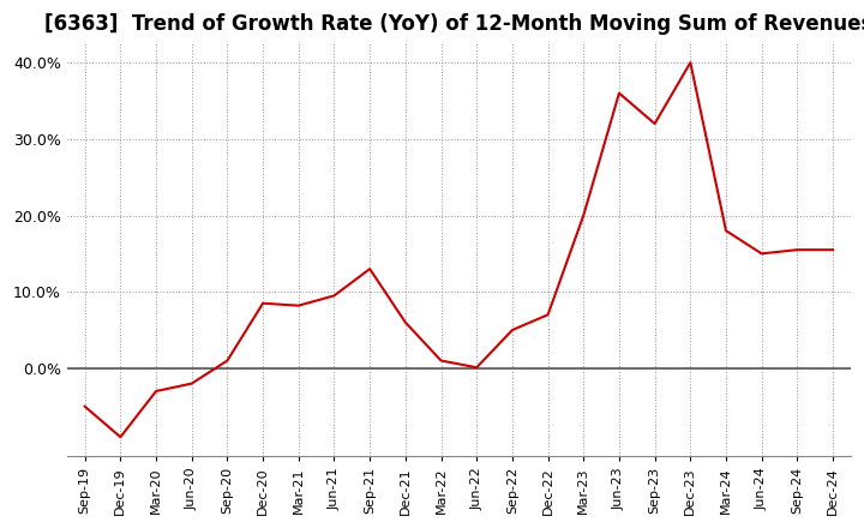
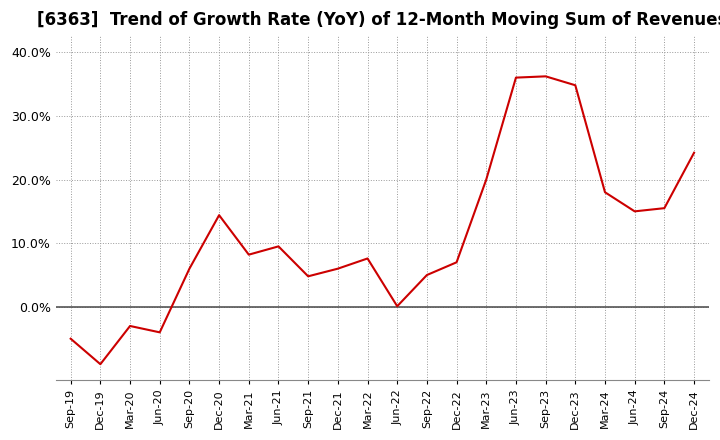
Jun-20: -2.0% -> -4.0%
Sep-20: 1.0% -> 6.0%
Dec-20: 8.5% -> 14.4%
Sep-21: 13.0% -> 4.8%
Mar-22: 1.0% -> 7.6%
Sep-23: 32.0% -> 36.2%
Dec-23: 40.0% -> 34.8%
Dec-24: 15.5% -> 24.2%
